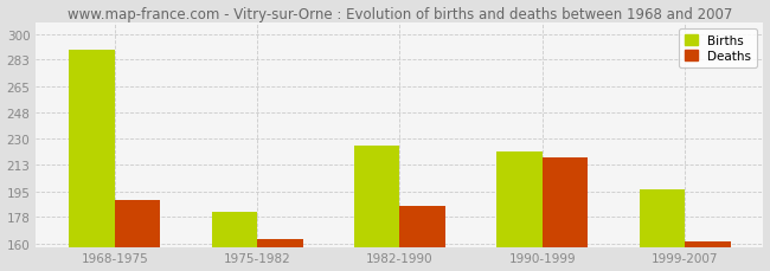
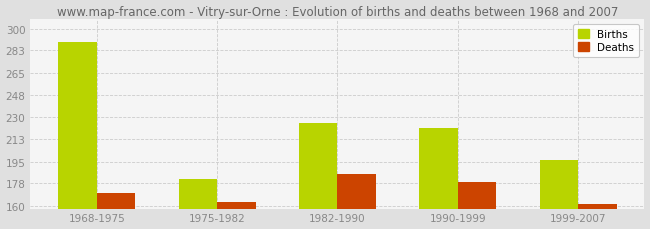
Deaths/1968-1975: 189 -> 170
Deaths/1990-1999: 218 -> 179
